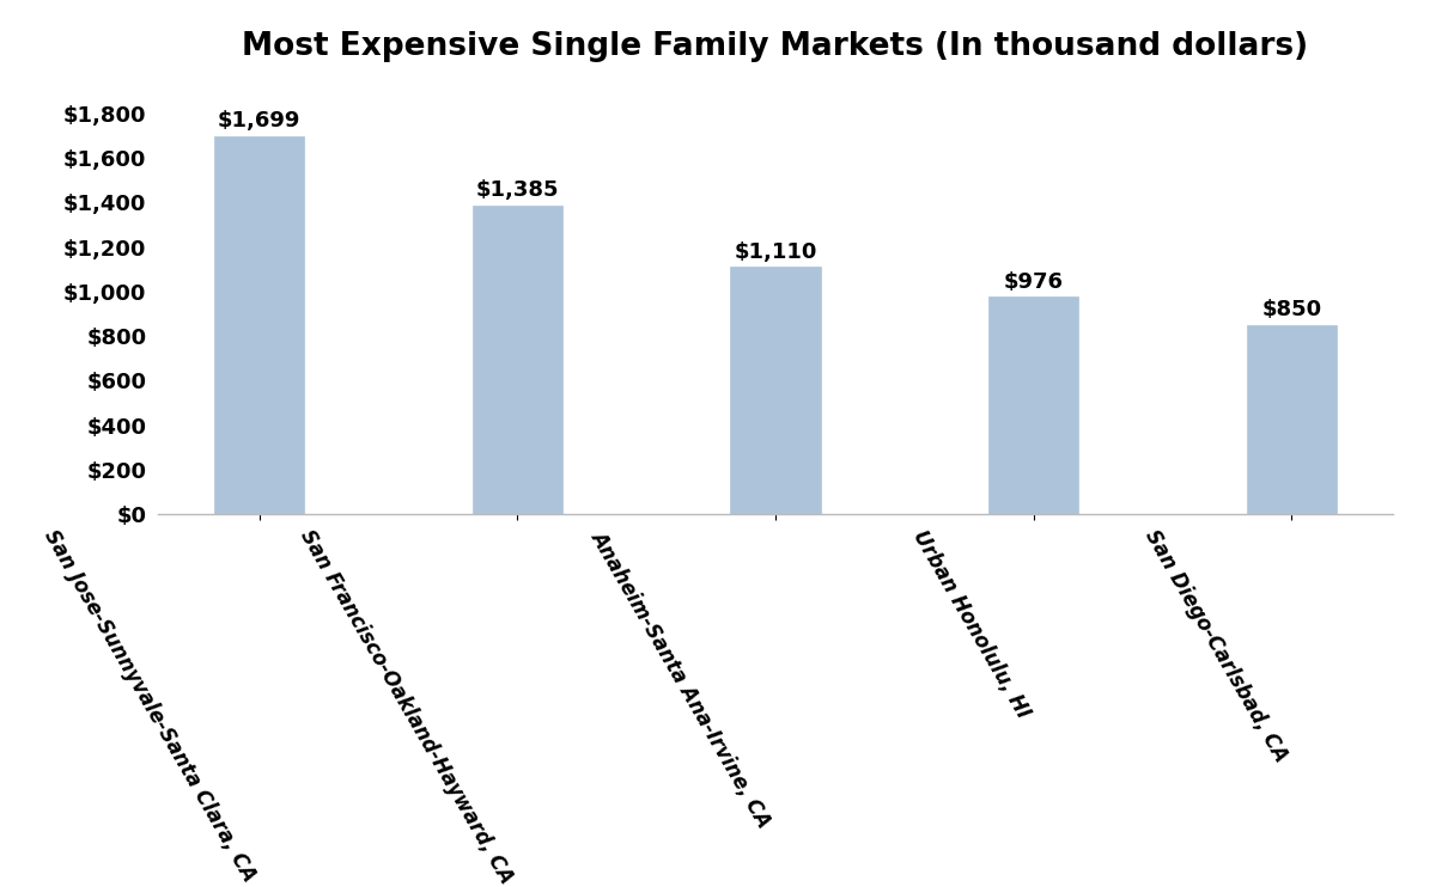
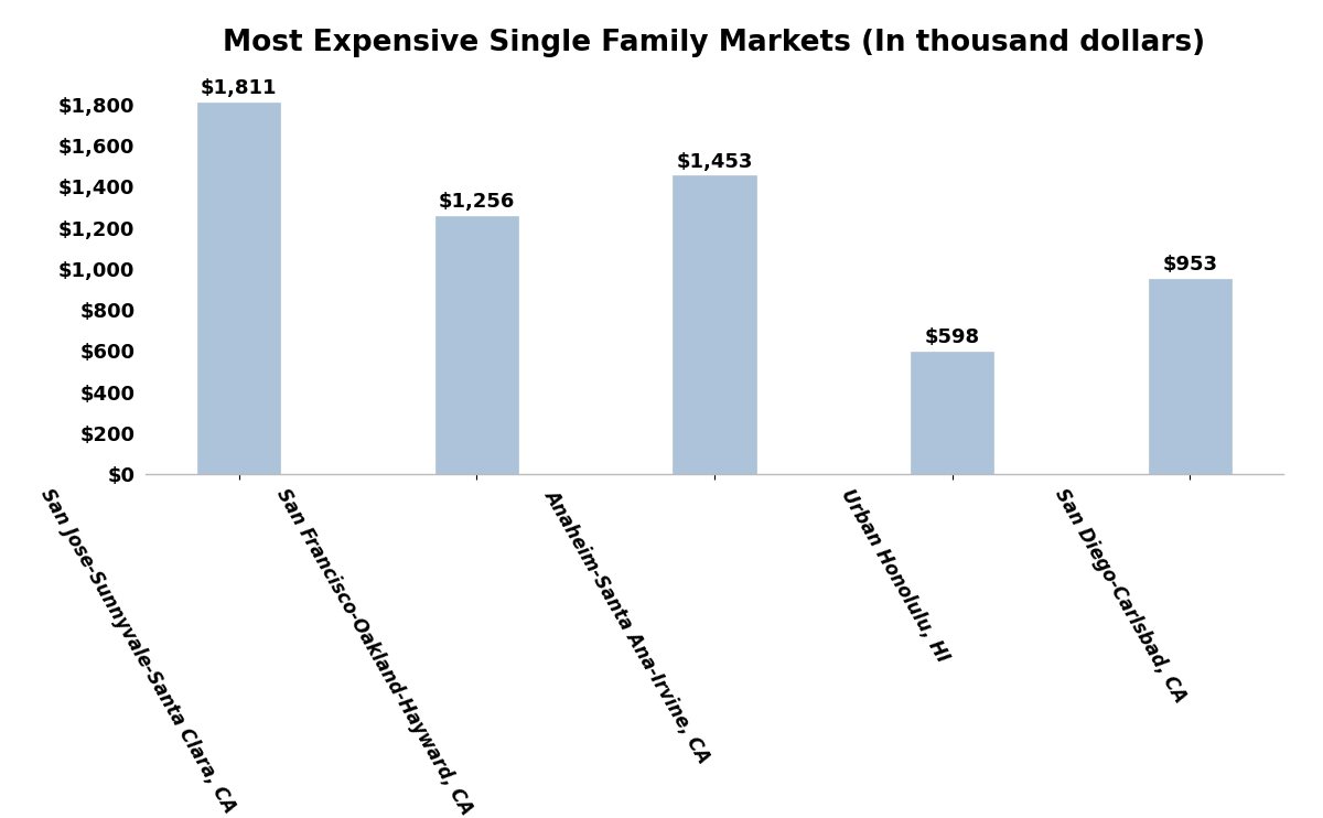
San Jose-Sunnyvale-Santa Clara, CA: $1,699 -> $1,811
San Francisco-Oakland-Hayward, CA: $1,385 -> $1,256
Anaheim-Santa Ana-Irvine, CA: $1,110 -> $1,453
Urban Honolulu, HI: $976 -> $598
San Diego-Carlsbad, CA: $850 -> $953
